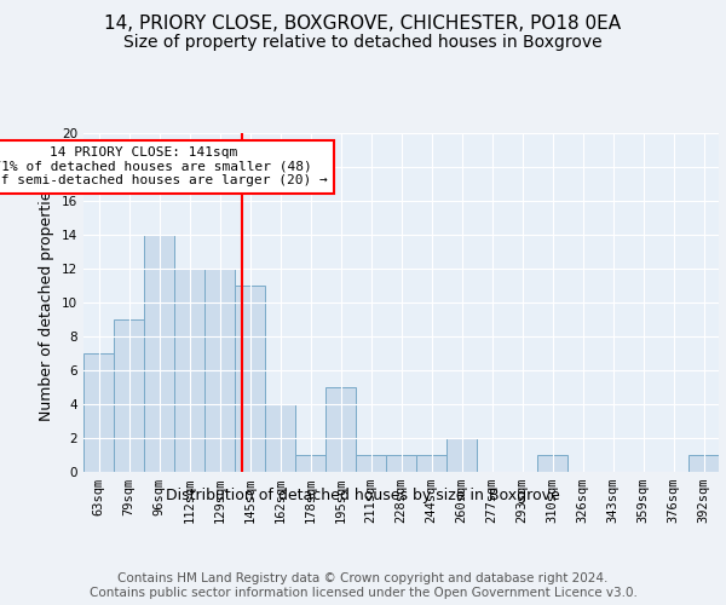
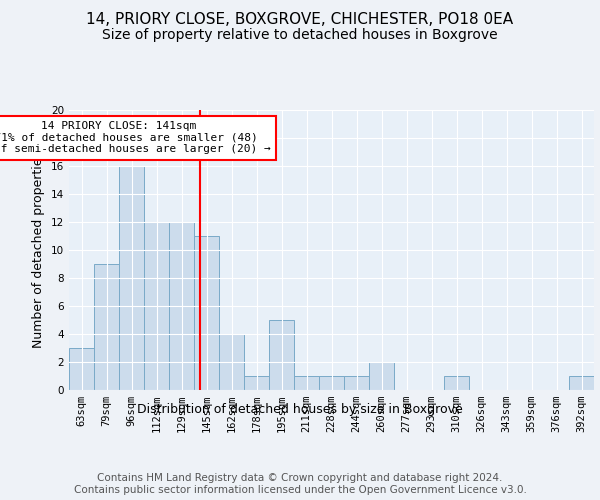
63sqm: 7 -> 3
96sqm: 14 -> 16
